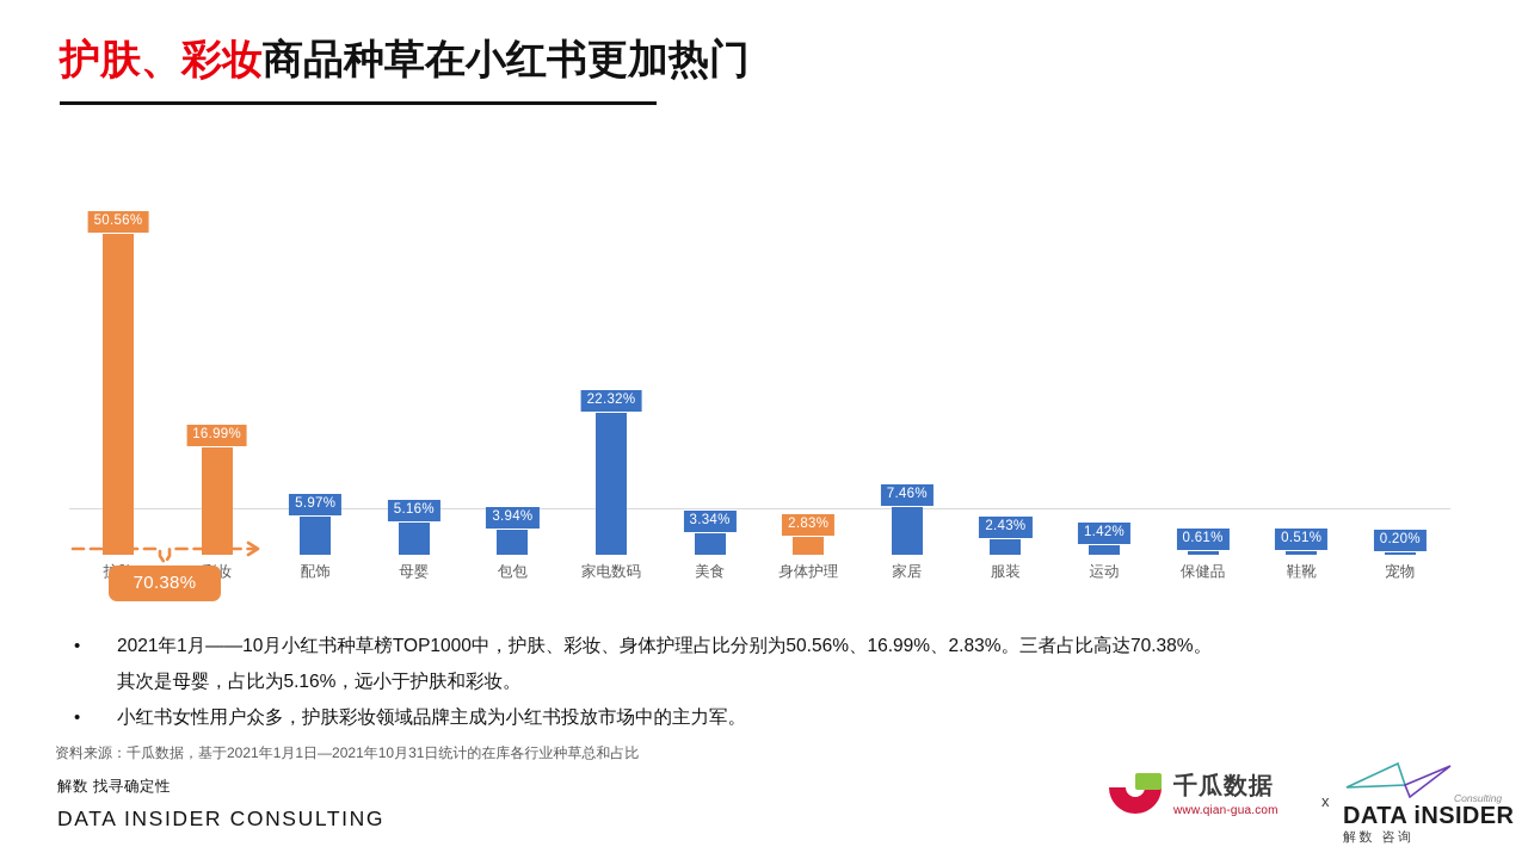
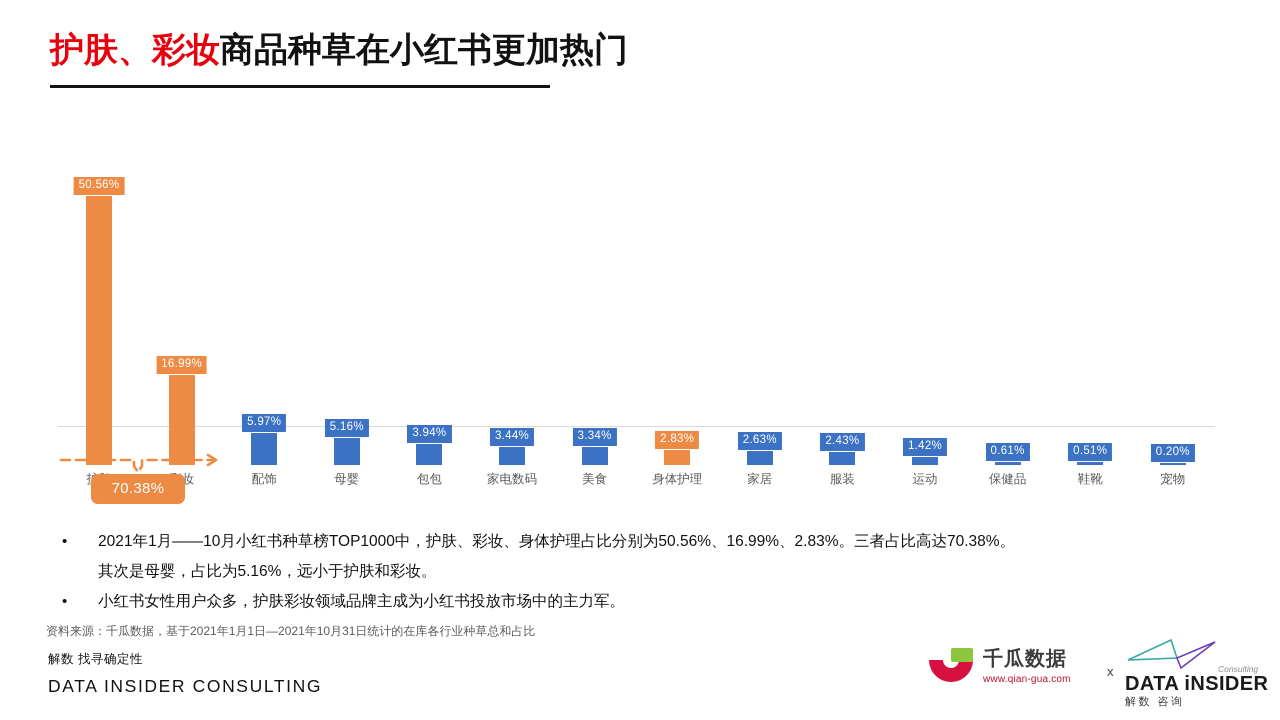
家电数码: 22.32% -> 3.44%
家居: 7.46% -> 2.63%
